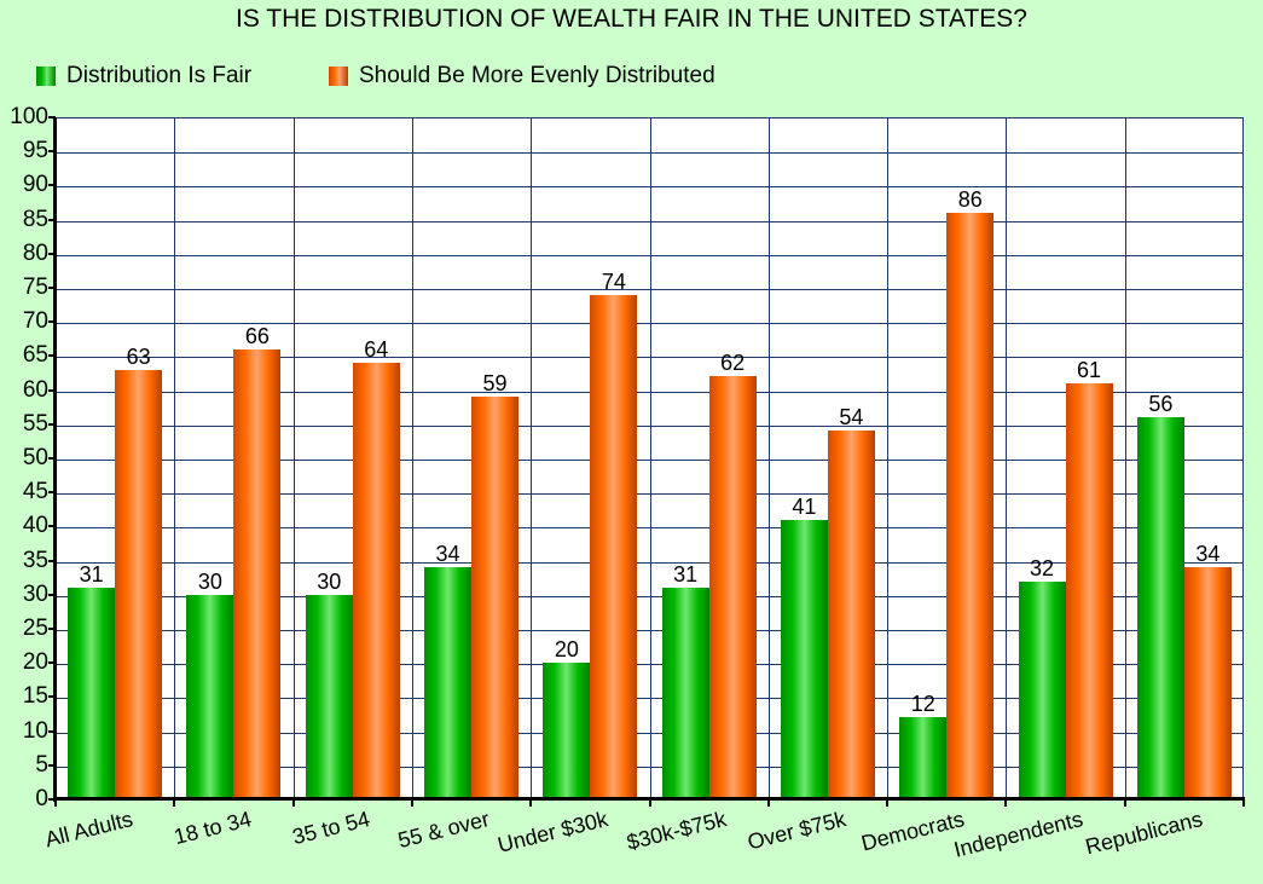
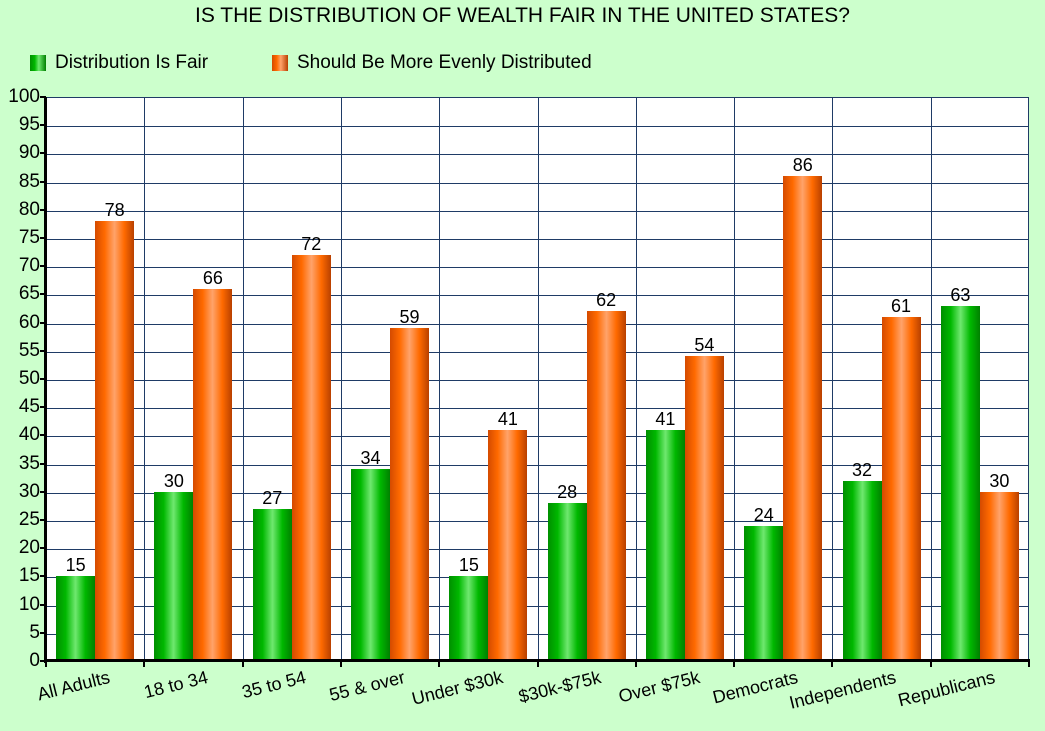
Distribution Is Fair/All Adults: 31 -> 15
Should Be More Evenly Distributed/All Adults: 63 -> 78
Distribution Is Fair/35 to 54: 30 -> 27
Should Be More Evenly Distributed/35 to 54: 64 -> 72
Distribution Is Fair/Under $30k: 20 -> 15
Should Be More Evenly Distributed/Under $30k: 74 -> 41
Distribution Is Fair/$30k-$75k: 31 -> 28
Distribution Is Fair/Democrats: 12 -> 24
Distribution Is Fair/Republicans: 56 -> 63
Should Be More Evenly Distributed/Republicans: 34 -> 30
